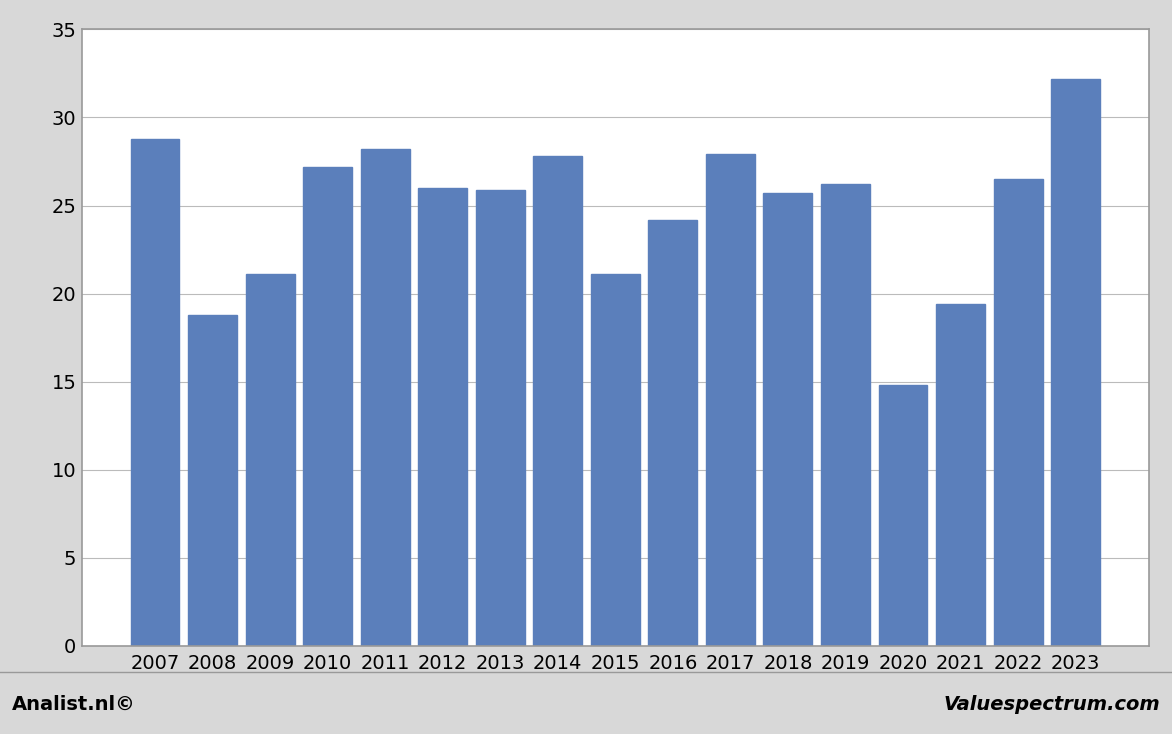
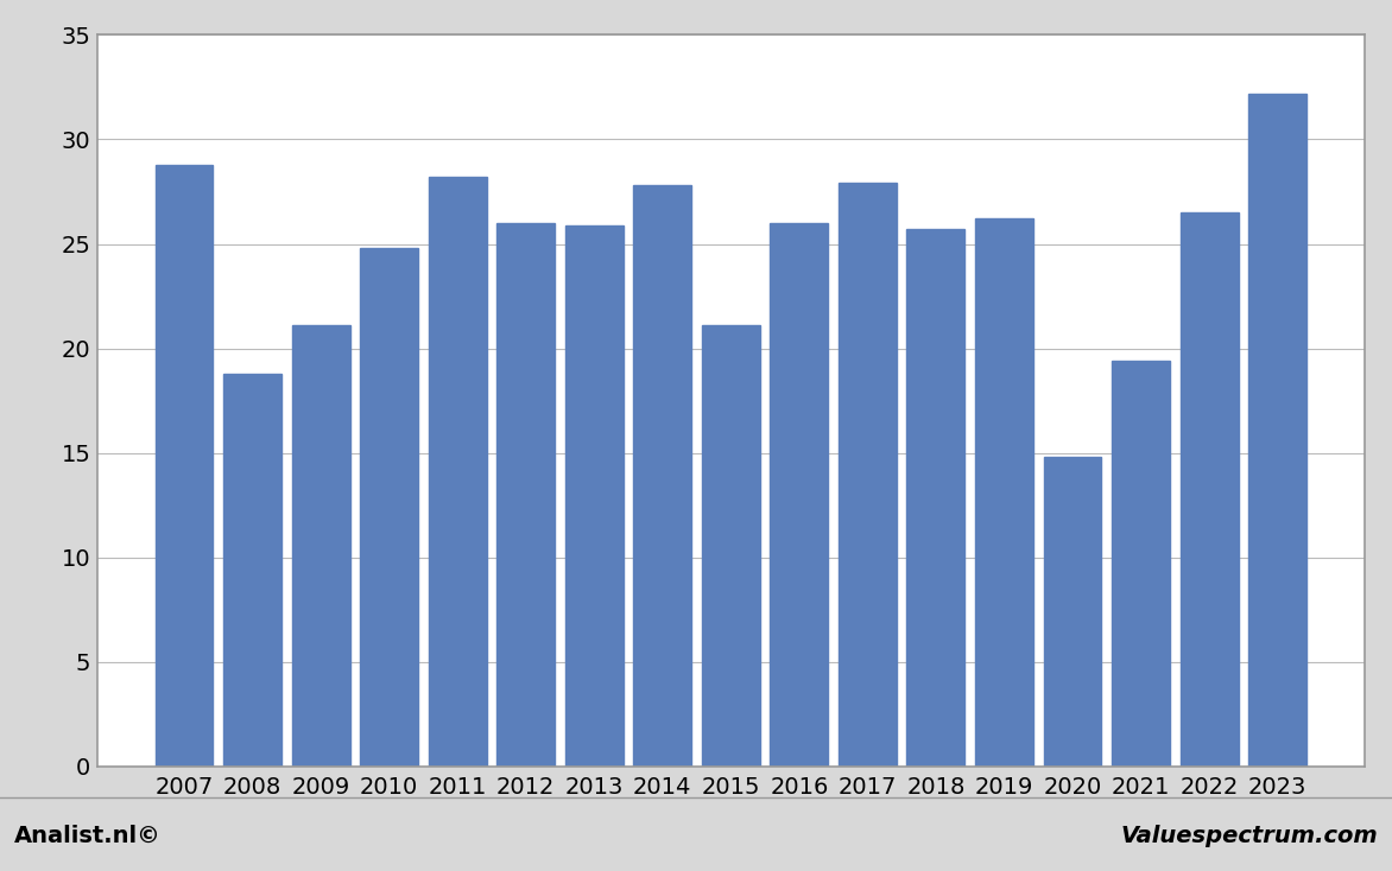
2010: 27.2 -> 24.8
2016: 24.2 -> 26.0
